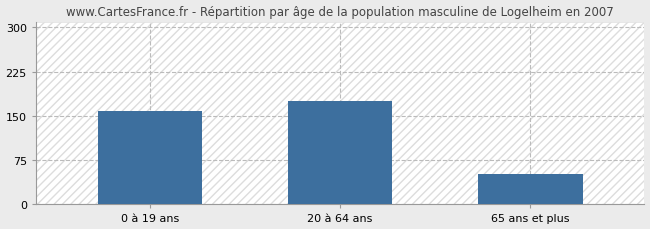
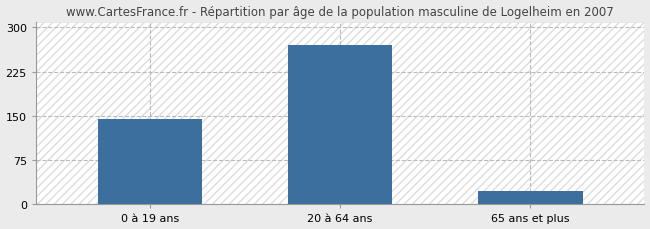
0 à 19 ans: 158 -> 145
20 à 64 ans: 176 -> 270
65 ans et plus: 52 -> 22
